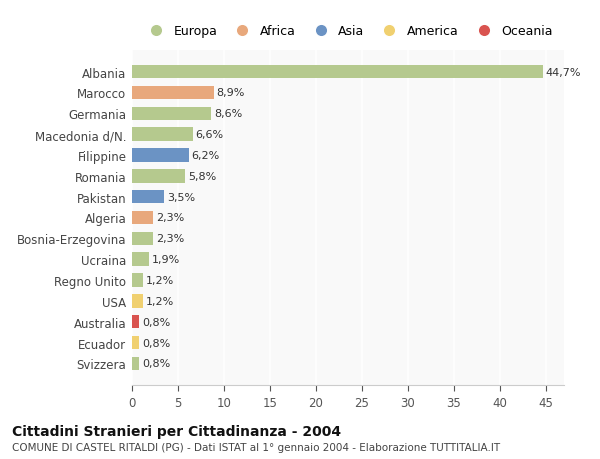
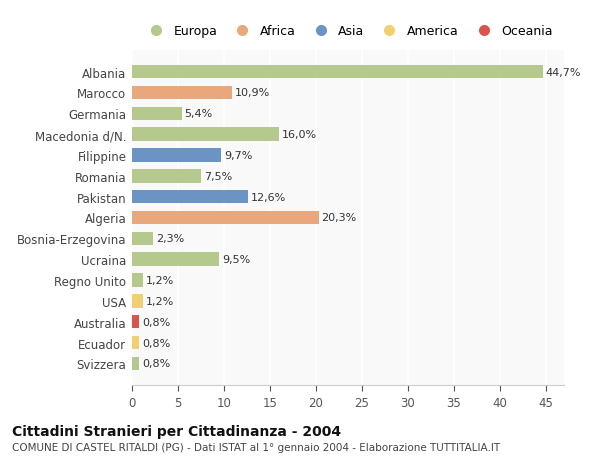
Marocco: 8,9% -> 10,9%
Germania: 8,6% -> 5,4%
Macedonia d/N.: 6,6% -> 16,0%
Filippine: 6,2% -> 9,7%
Romania: 5,8% -> 7,5%
Pakistan: 3,5% -> 12,6%
Algeria: 2,3% -> 20,3%
Ucraina: 1,9% -> 9,5%
